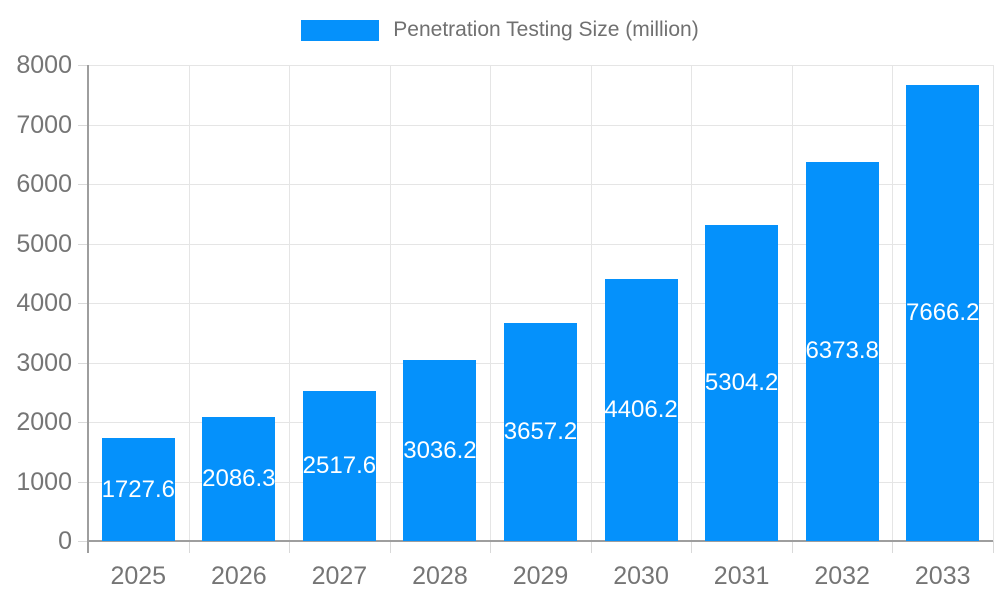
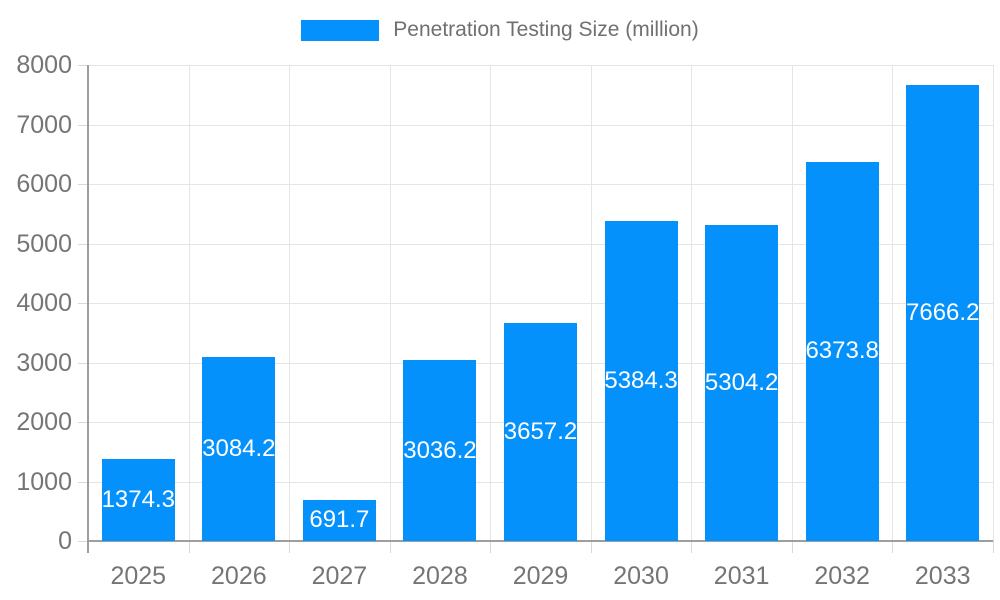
2025: 1727.6 -> 1374.3
2026: 2086.3 -> 3084.2
2027: 2517.6 -> 691.7
2030: 4406.2 -> 5384.3
